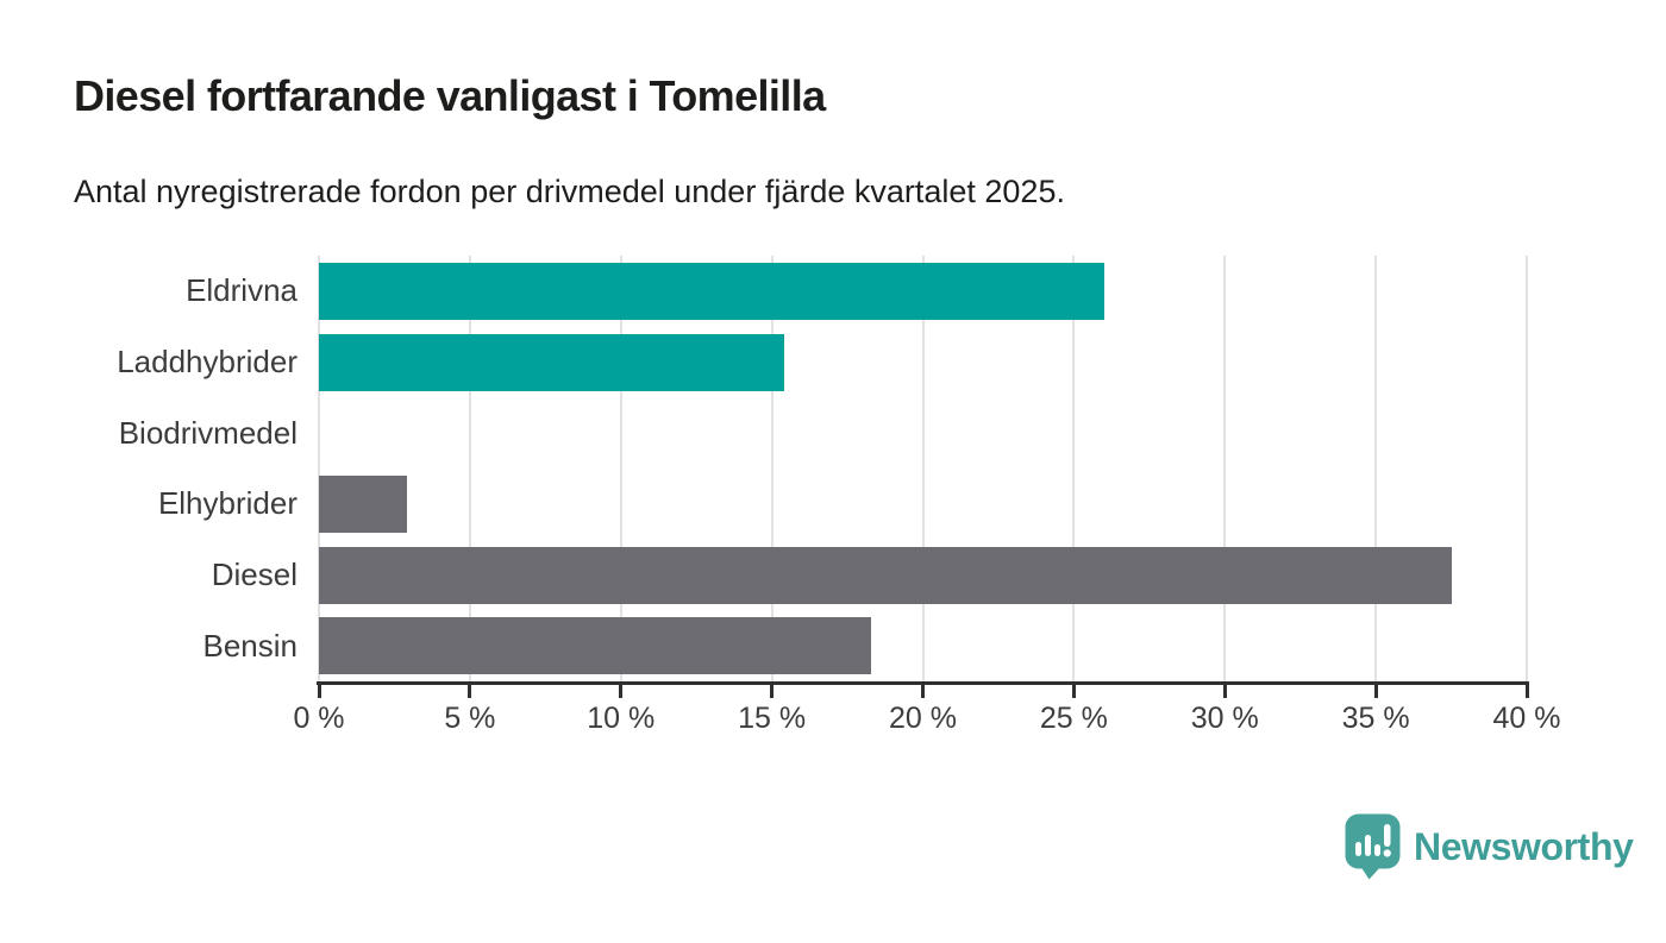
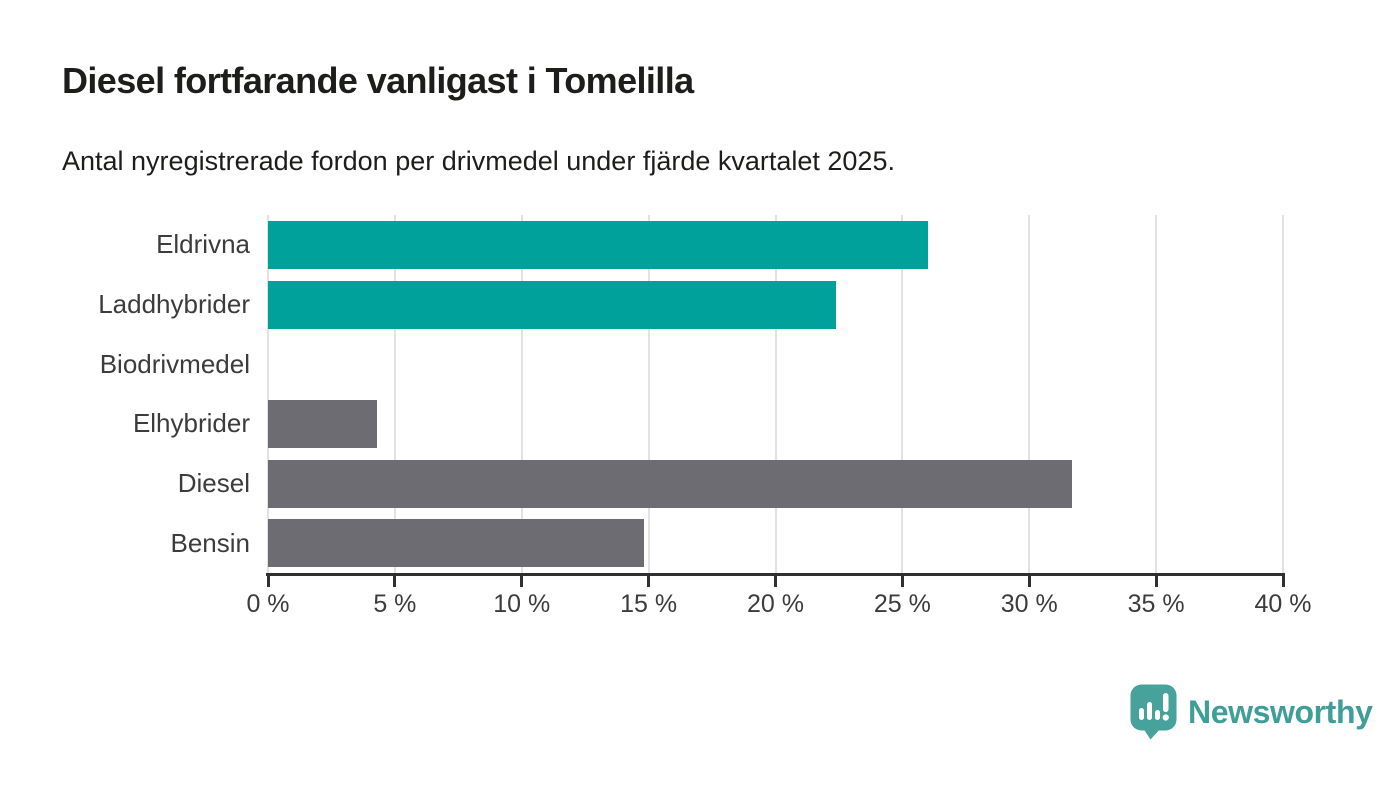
Laddhybrider: 15.4% -> 22.4%
Elhybrider: 2.9% -> 4.3%
Diesel: 37.5% -> 31.7%
Bensin: 18.3% -> 14.8%
